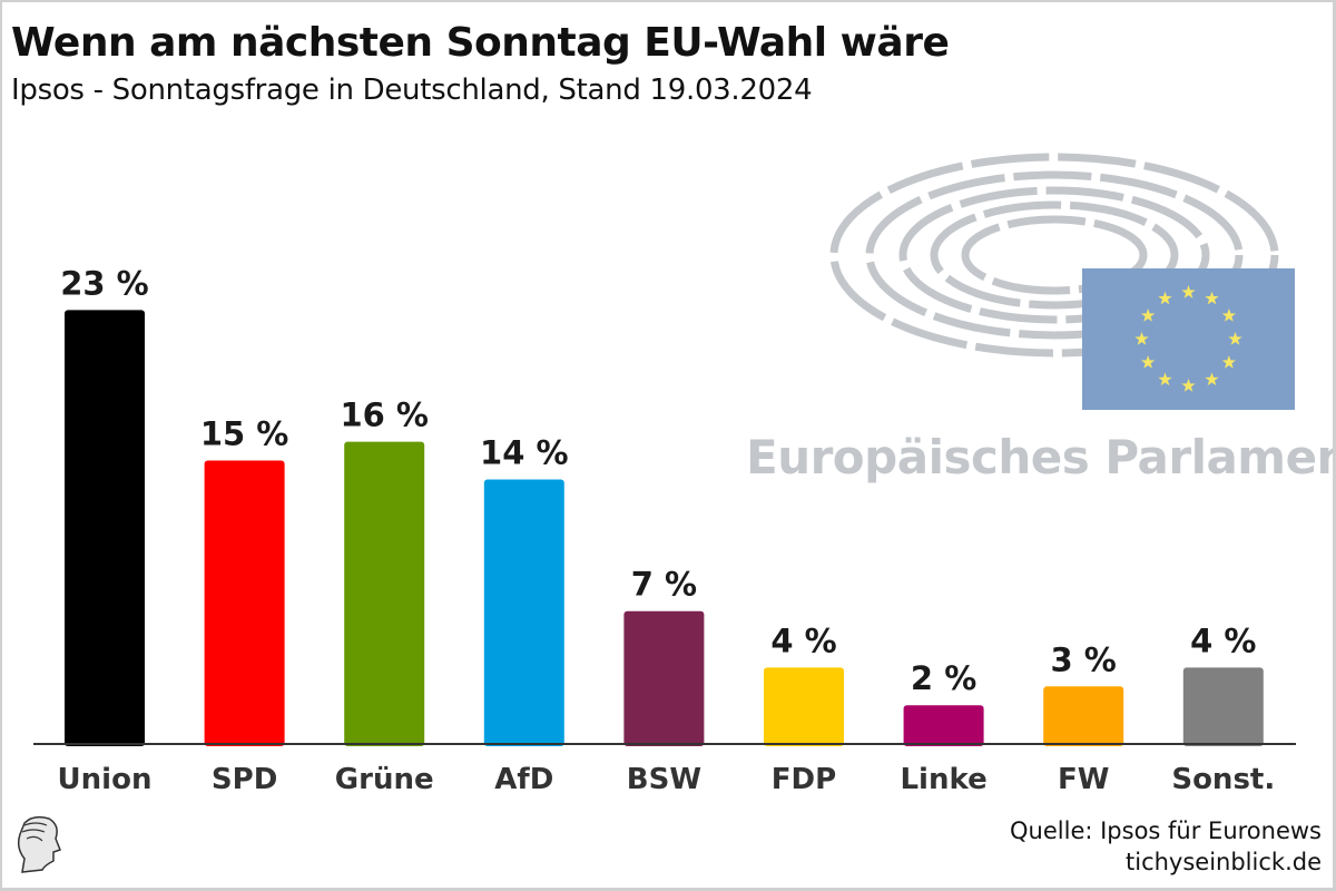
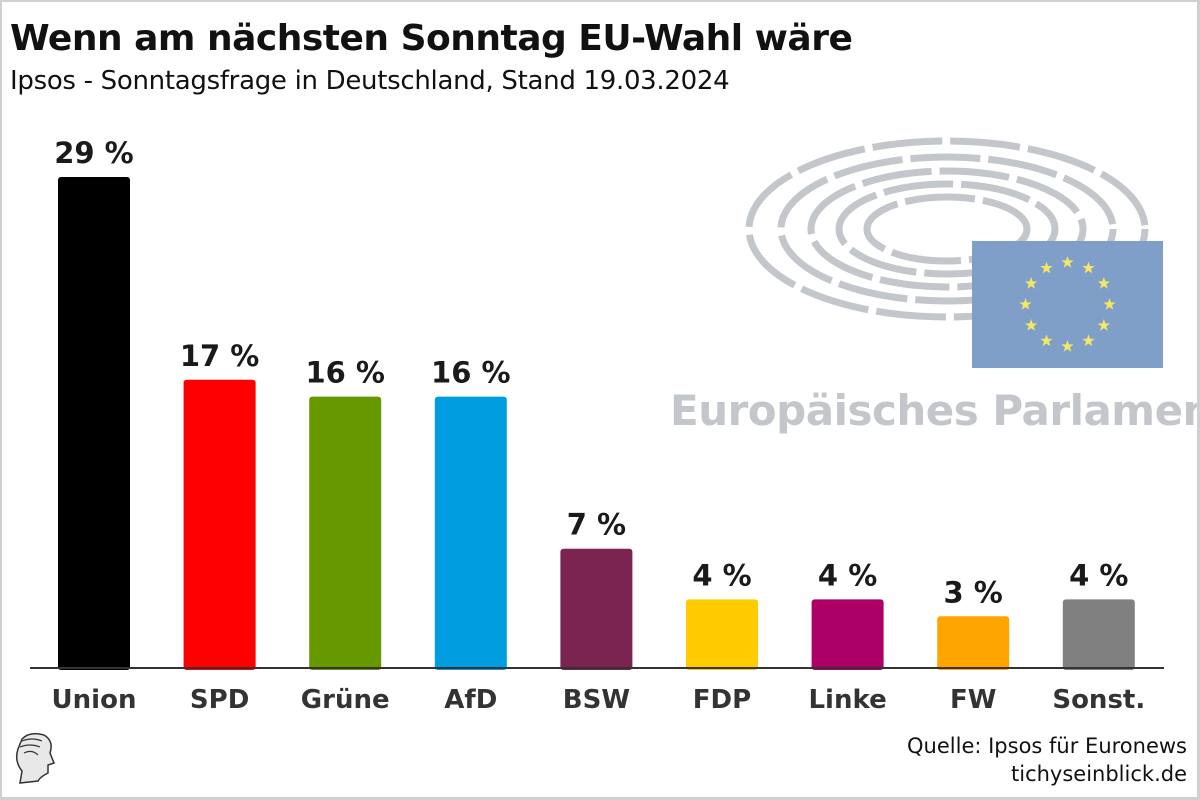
Union: 23 -> 29
SPD: 15 -> 17
AfD: 14 -> 16
Linke: 2 -> 4
